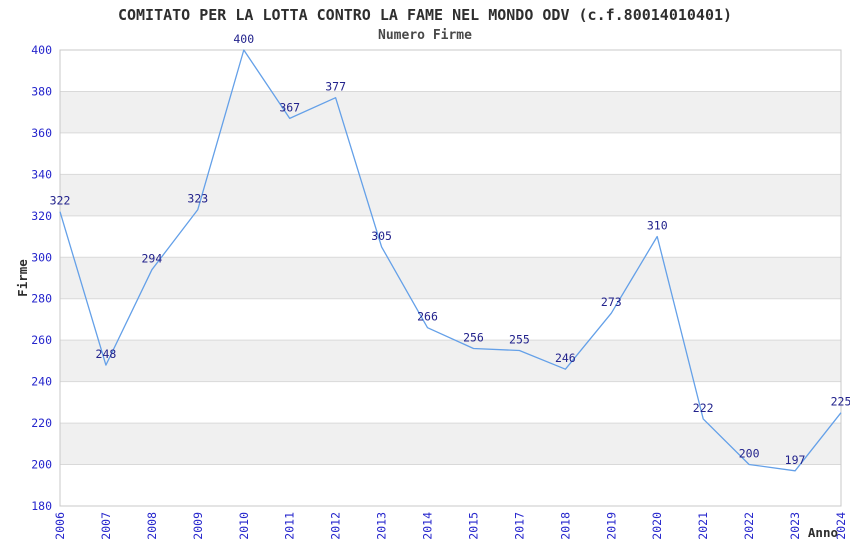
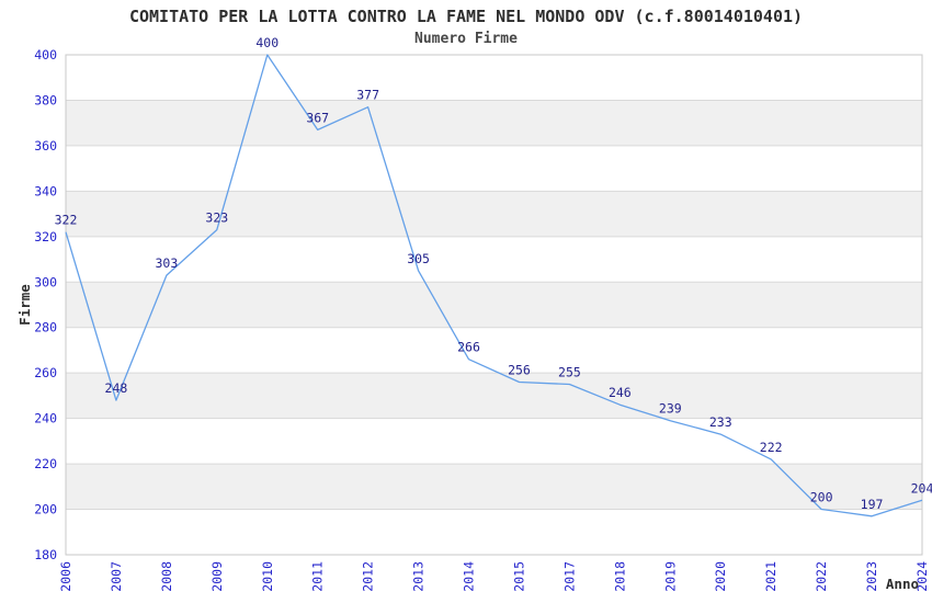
2008: 294 -> 303
2019: 273 -> 239
2020: 310 -> 233
2024: 225 -> 204
